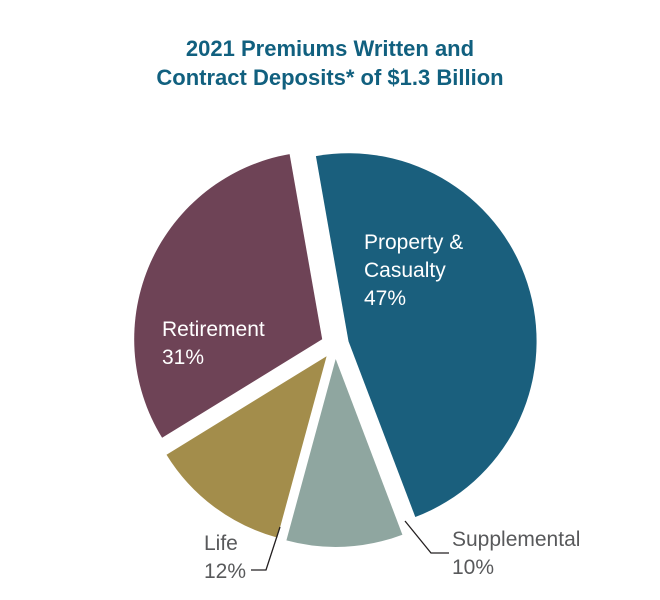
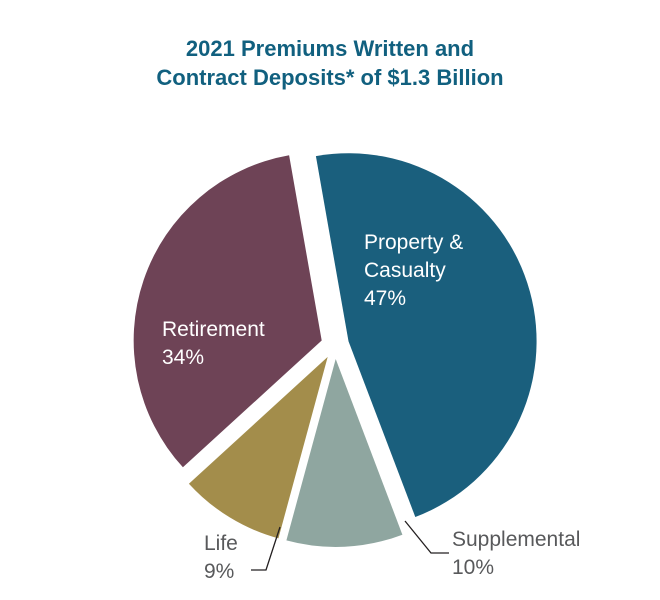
Life: 12% -> 9%
Retirement: 31% -> 34%
